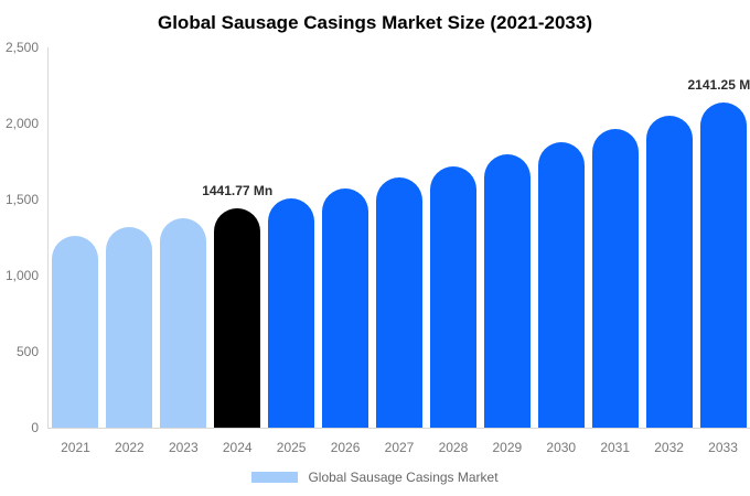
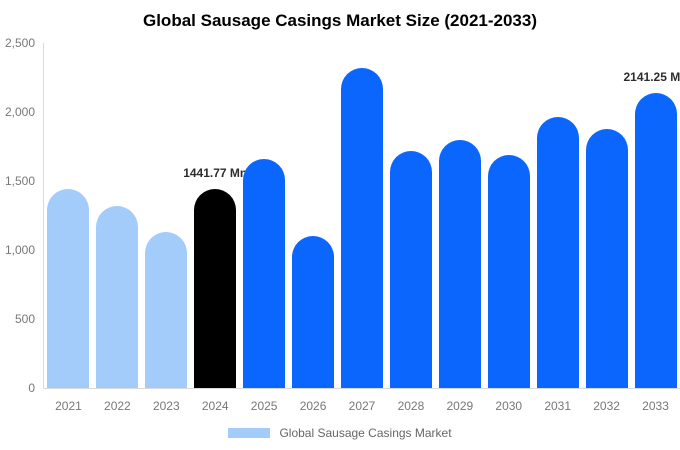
2021: 1260 -> 1440
2023: 1380 -> 1130
2025: 1510 -> 1660
2026: 1570 -> 1100
2027: 1640 -> 2320
2030: 1880 -> 1690
2032: 2050 -> 1880
